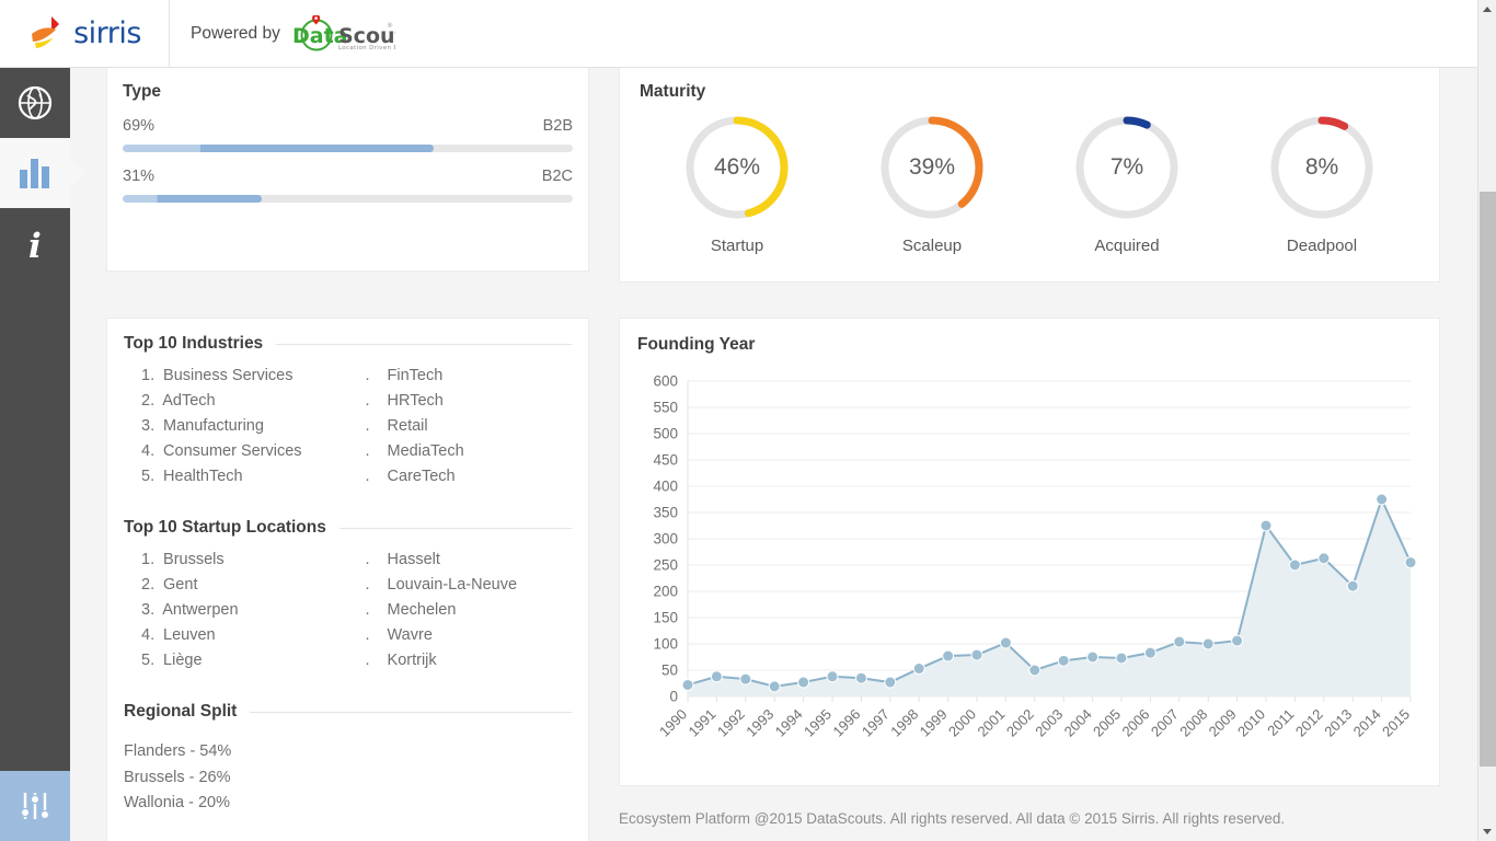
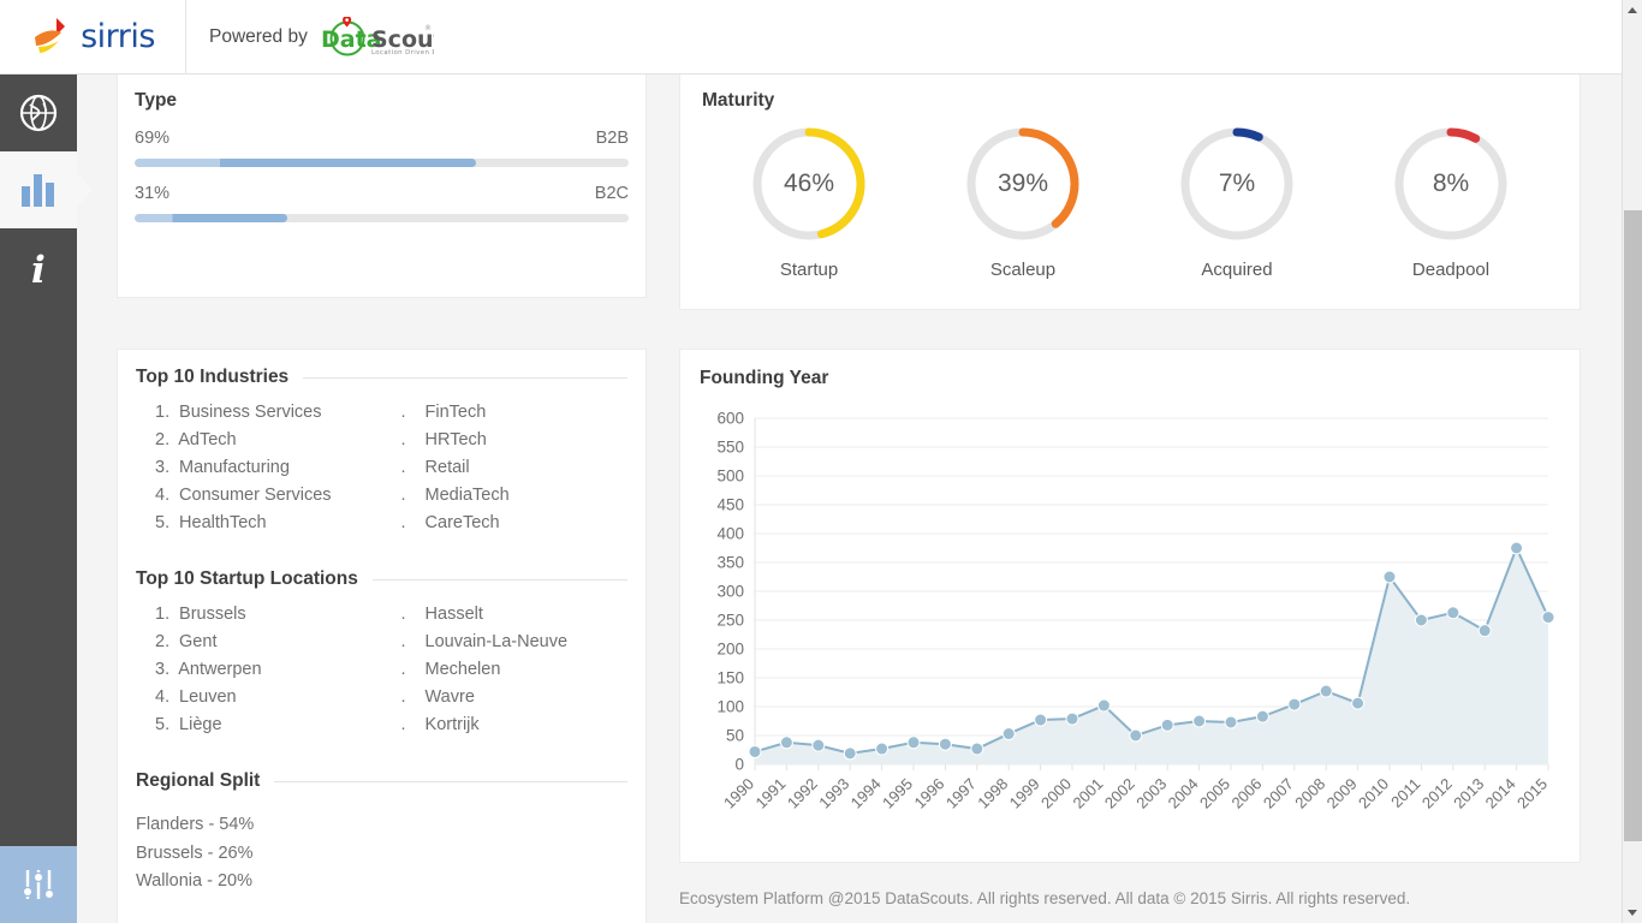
2008: 100 -> 130
2013: 210 -> 230
